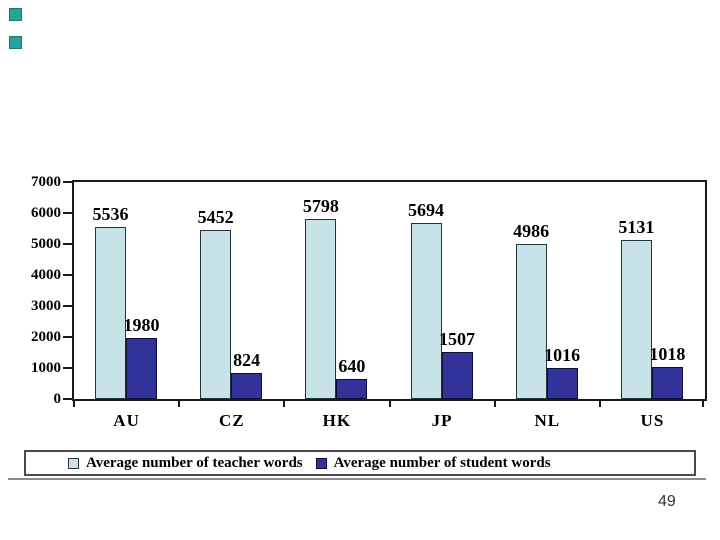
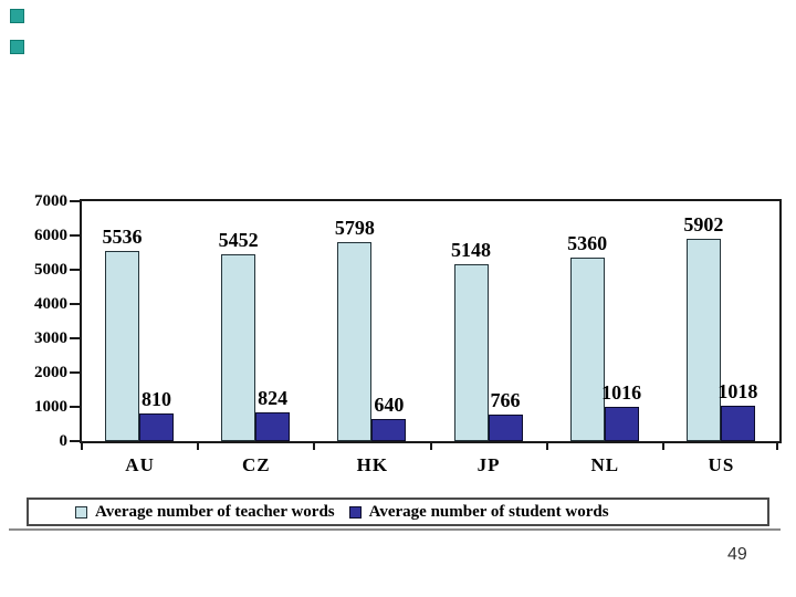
Average number of student words/AU: 1980 -> 810
Average number of teacher words/JP: 5694 -> 5148
Average number of student words/JP: 1507 -> 766
Average number of teacher words/NL: 4986 -> 5360
Average number of teacher words/US: 5131 -> 5902
